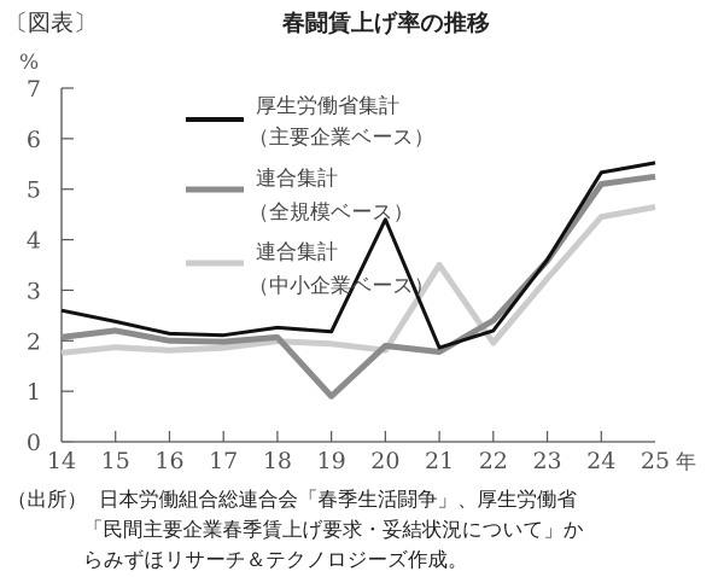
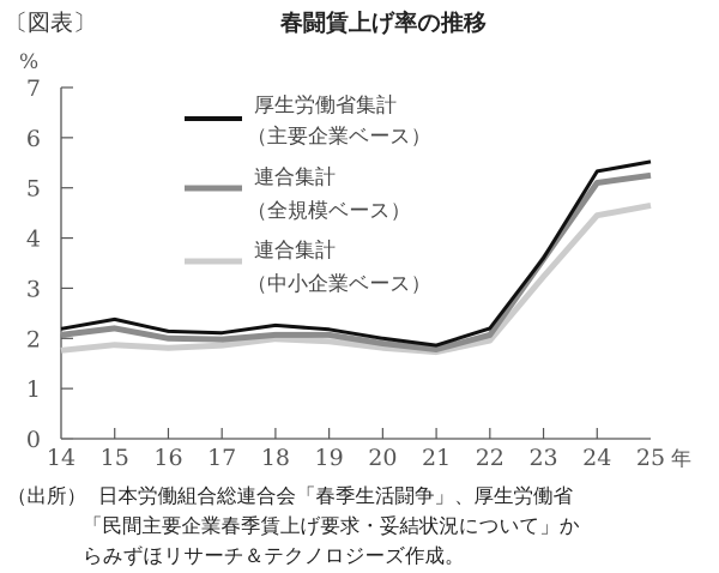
厚生労働省集計（主要企業ベース）/14: 2.6 -> 2.2
連合集計（全規模ベース）/19: 0.9 -> 2.1
厚生労働省集計（主要企業ベース）/20: 4.4 -> 2.0
連合集計（中小企業ベース）/21: 3.5 -> 1.7
連合集計（全規模ベース）/22: 2.4 -> 2.1
